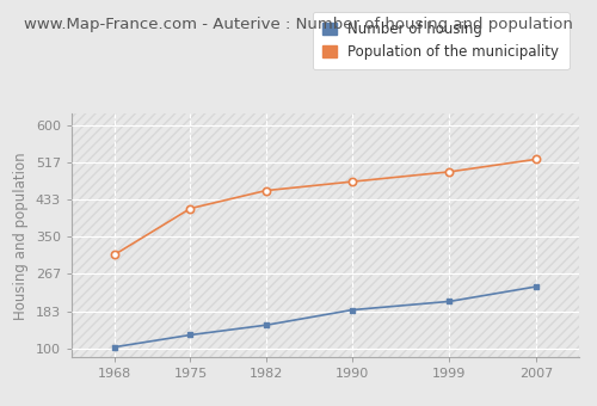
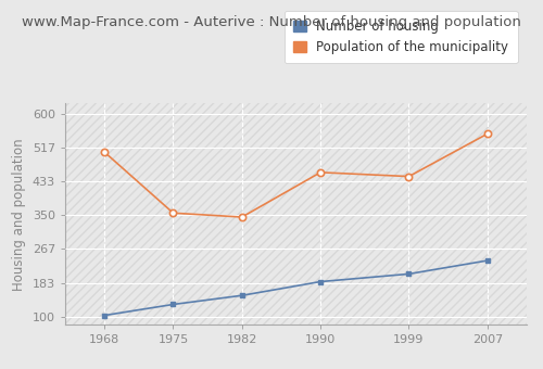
Population of the municipality/1968: 310 -> 505
Population of the municipality/1975: 413 -> 355
Population of the municipality/1982: 453 -> 345
Population of the municipality/1990: 473 -> 455
Population of the municipality/1999: 495 -> 445
Population of the municipality/2007: 523 -> 550
